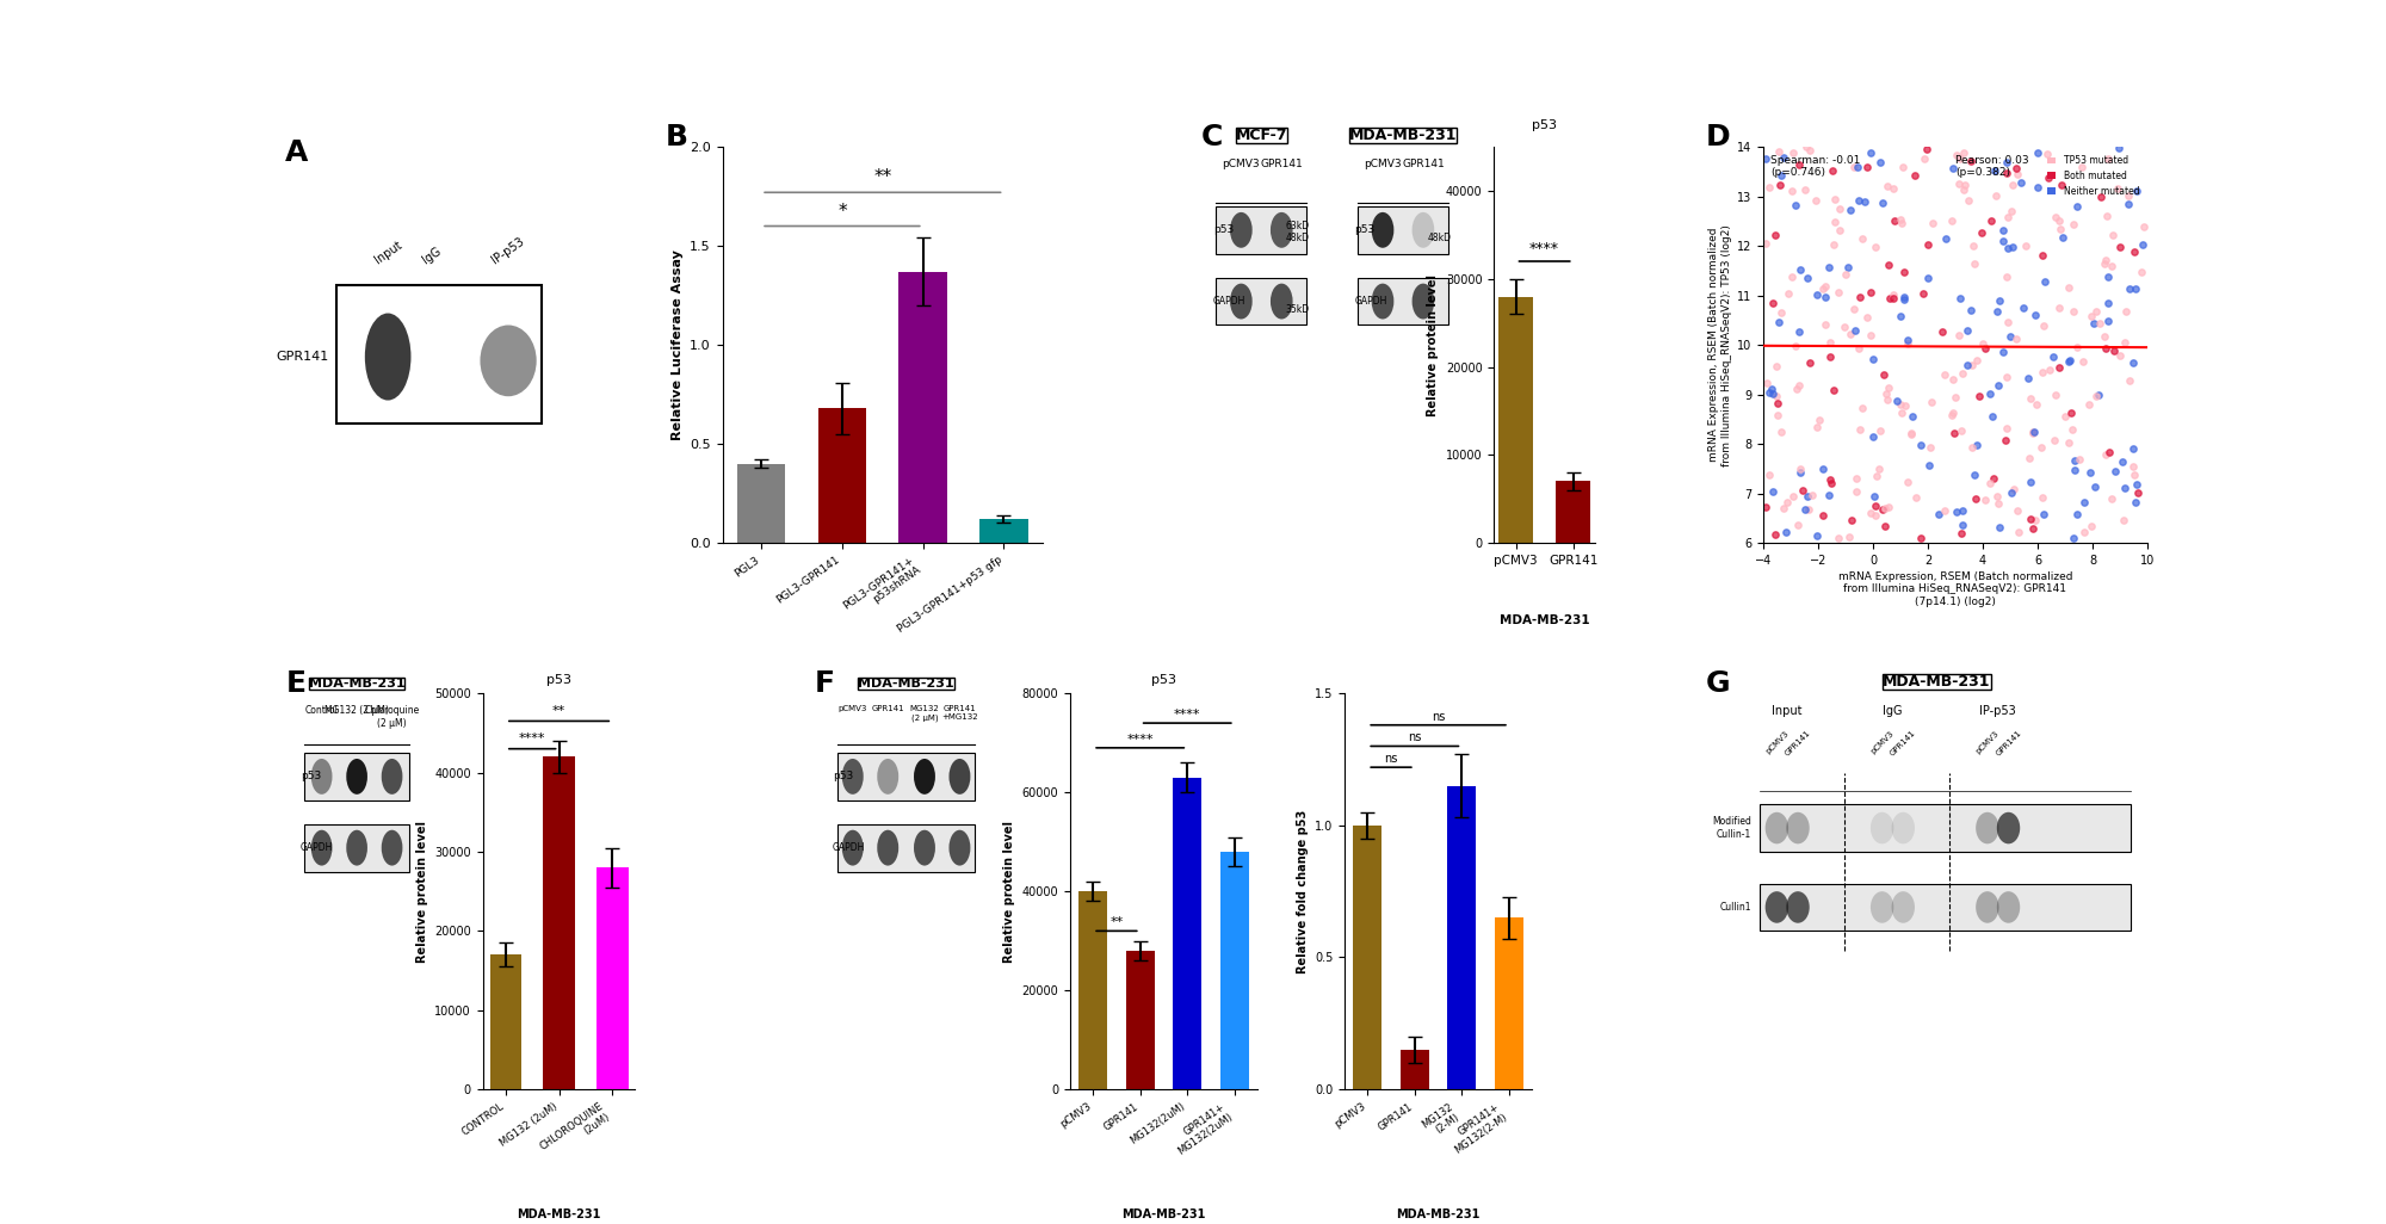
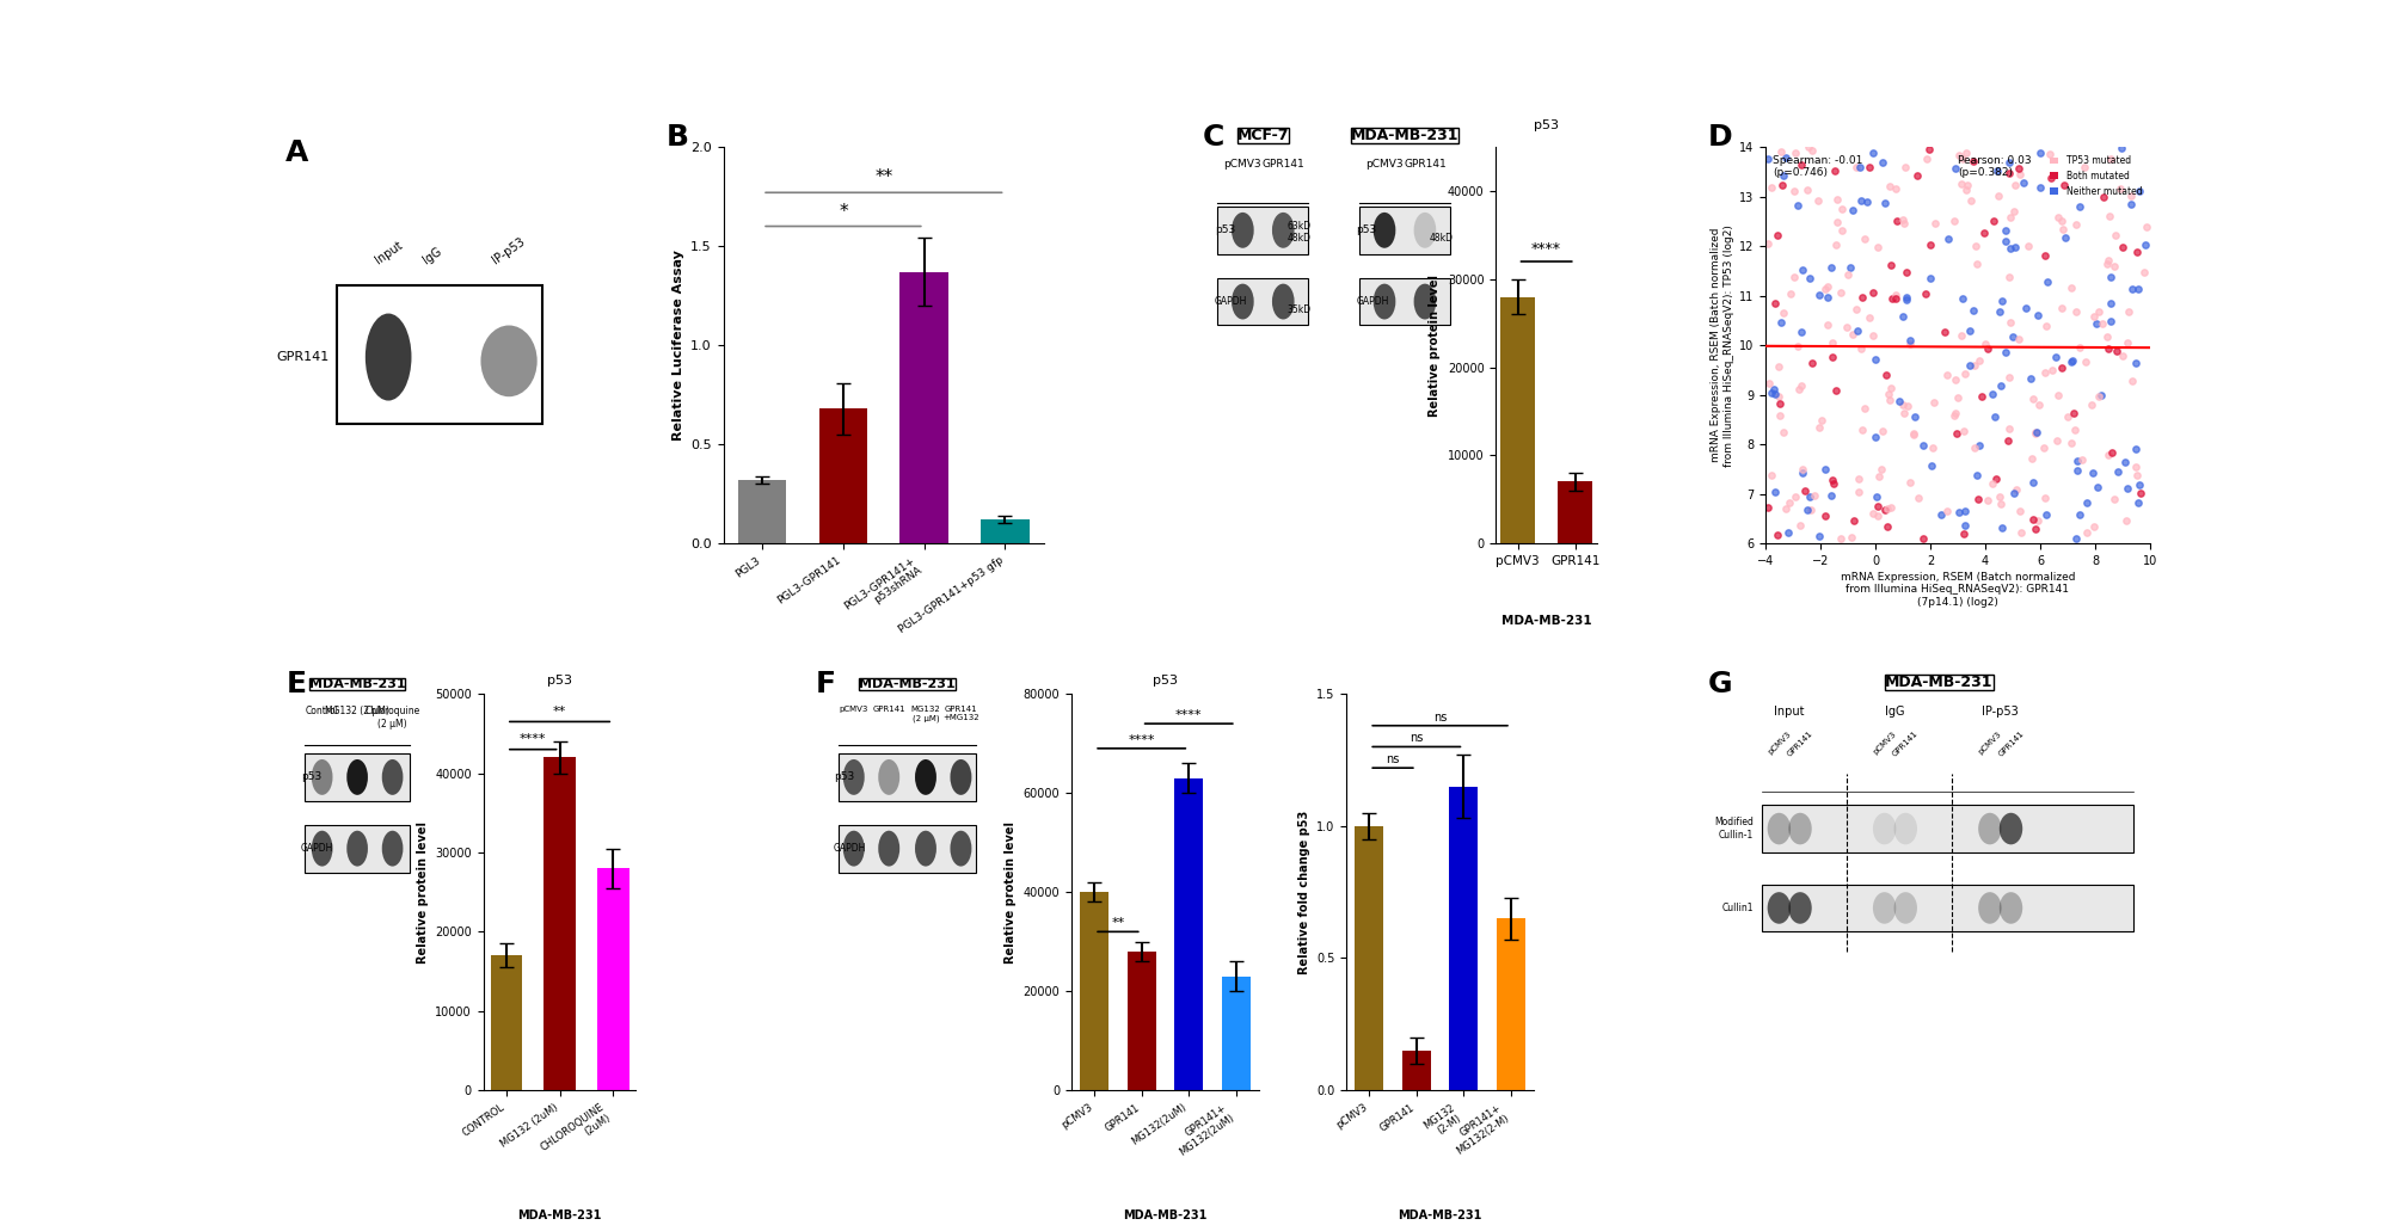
PGL3: 0.40 -> 0.32
GPR141+ MG132(2uM): 48000 -> 23000
